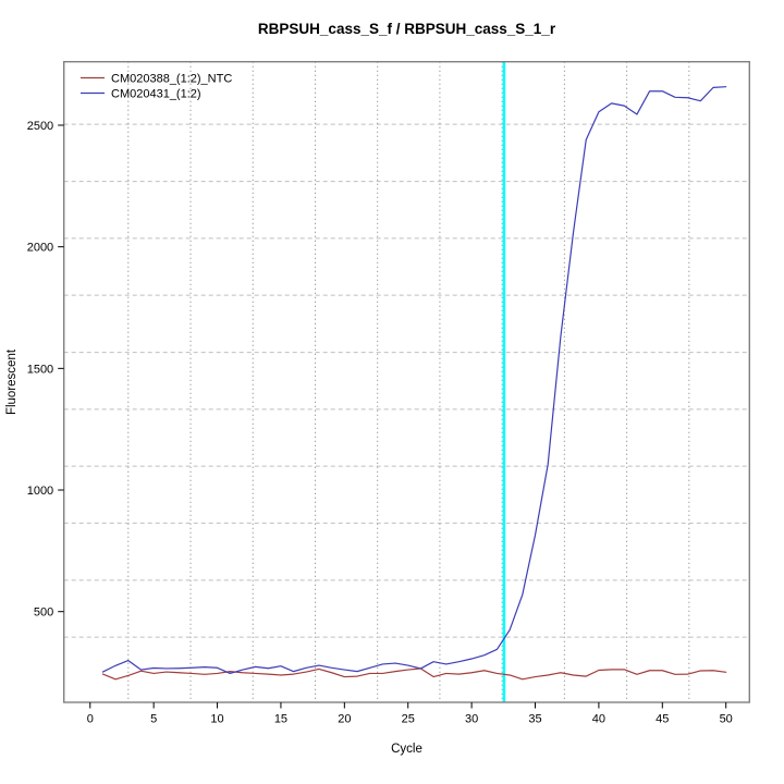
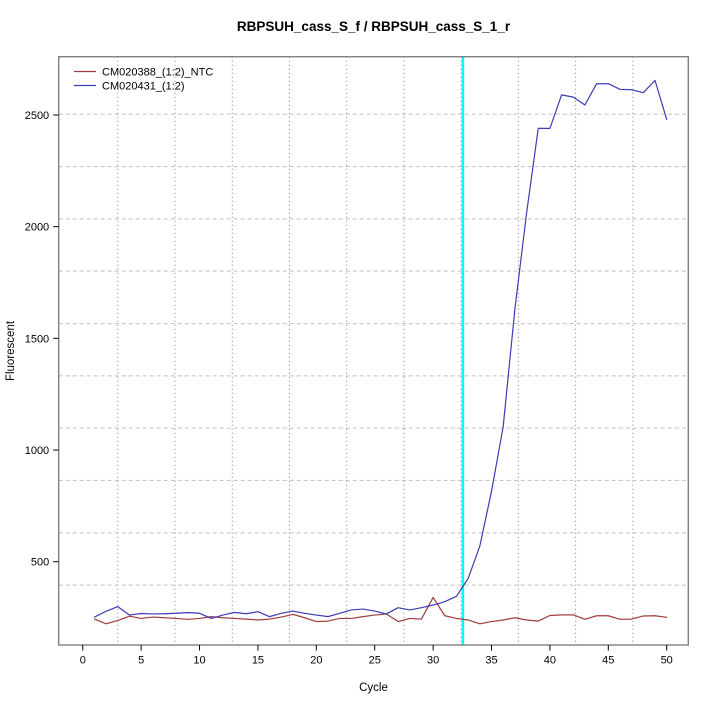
CM020388_(1:2)_NTC/30: 250 -> 340
CM020431_(1:2)/40: 2560 -> 2440
CM020431_(1:2)/50: 2660 -> 2480
